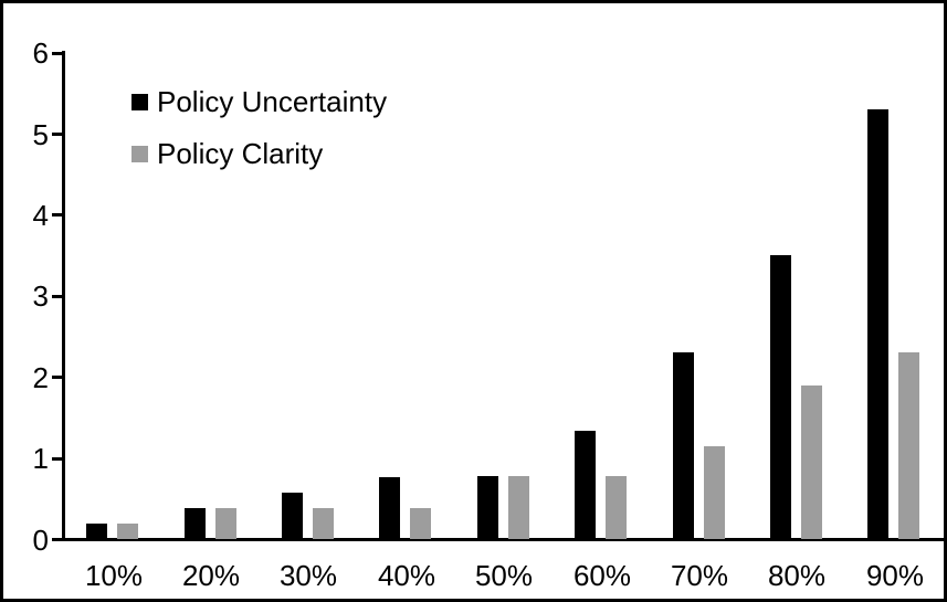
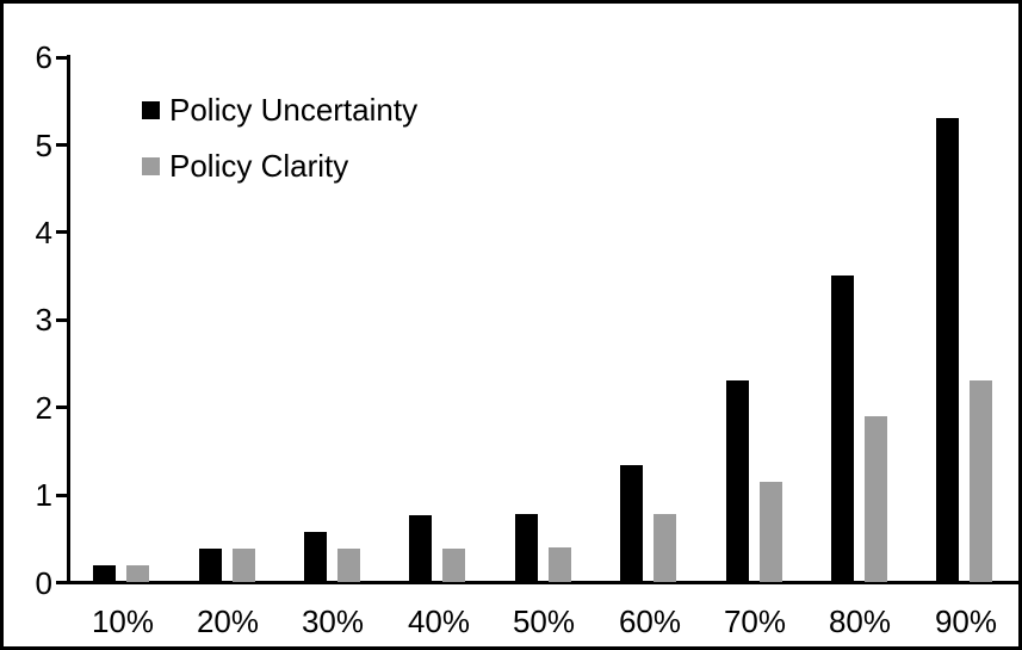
Policy Clarity/50%: 0.8 -> 0.4
